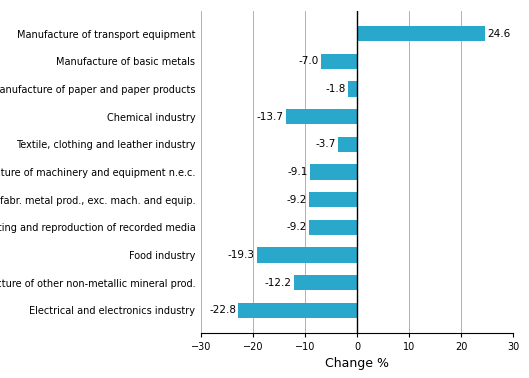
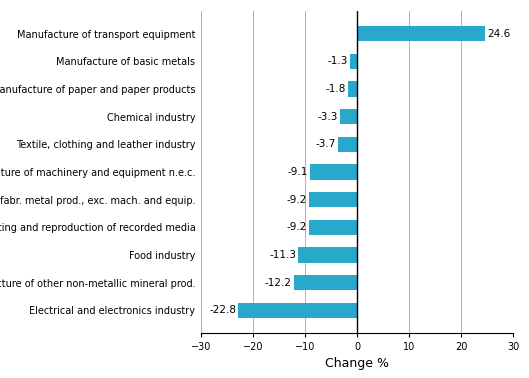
Manufacture of basic metals: -7.0 -> -1.3
Chemical industry: -13.7 -> -3.3
Food industry: -19.3 -> -11.3
